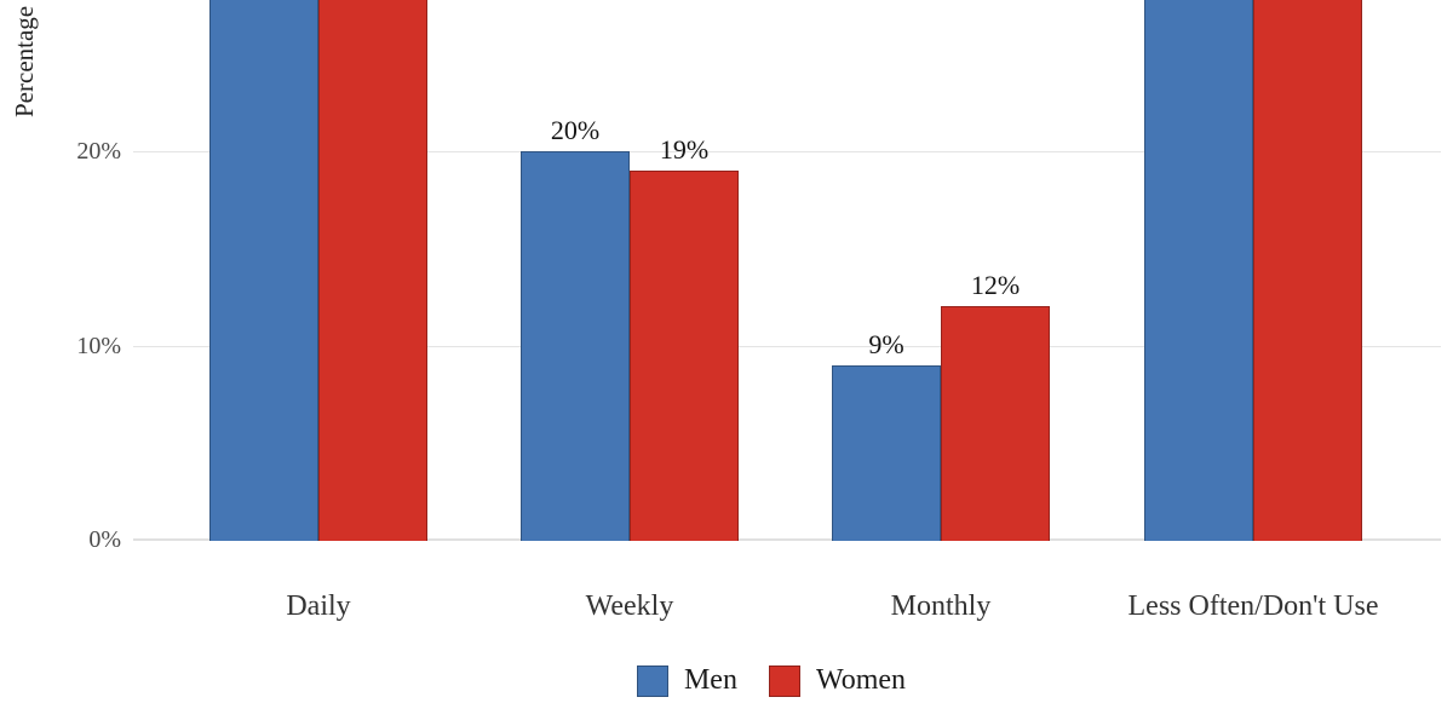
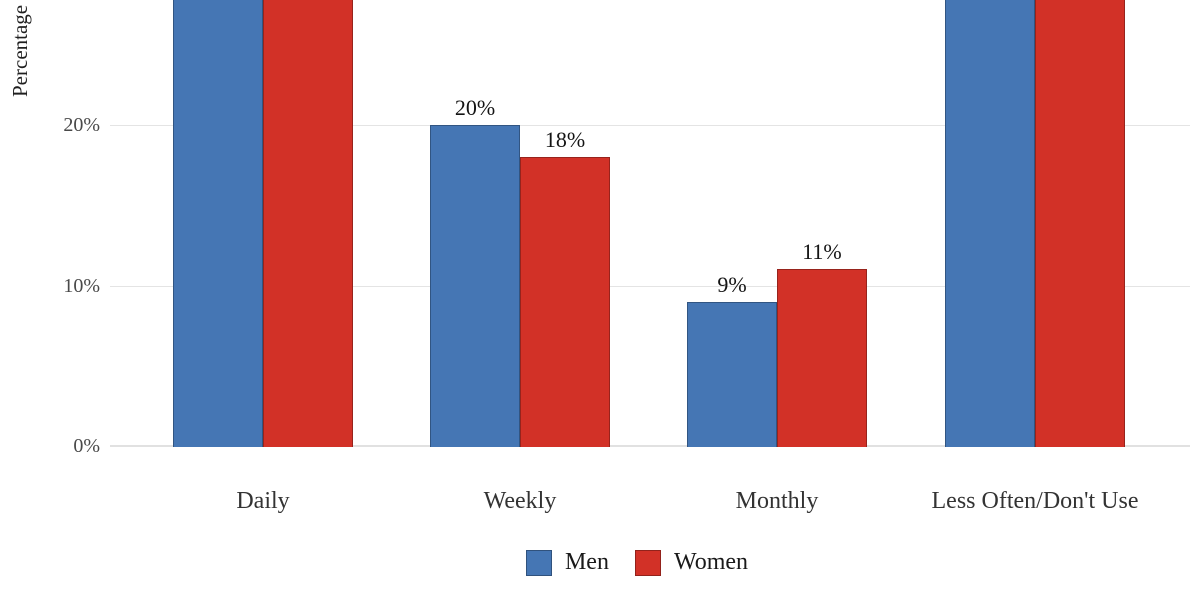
Women/Weekly: 19% -> 18%
Women/Monthly: 12% -> 11%
